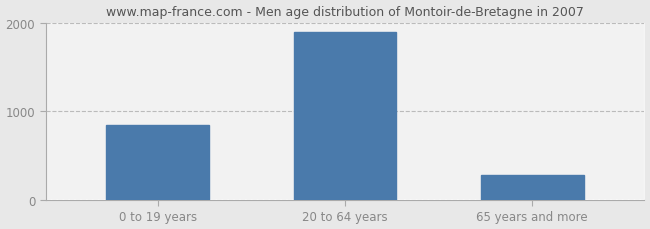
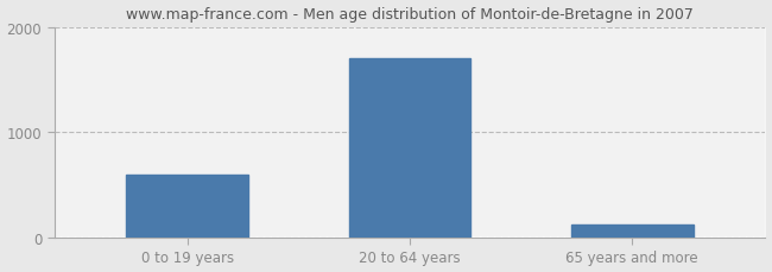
0 to 19 years: 850 -> 600
20 to 64 years: 1900 -> 1700
65 years and more: 280 -> 120
